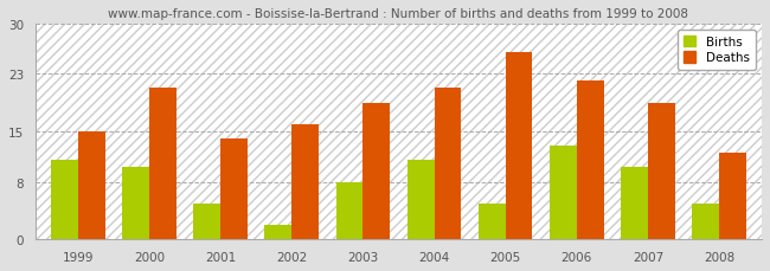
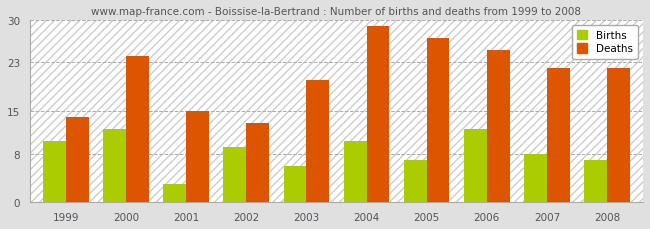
Births/1999: 11 -> 10
Deaths/1999: 15 -> 14
Births/2000: 10 -> 12
Deaths/2000: 21 -> 24
Births/2001: 5 -> 3
Deaths/2001: 14 -> 15
Births/2002: 2 -> 9
Deaths/2002: 16 -> 13
Births/2003: 8 -> 6
Deaths/2003: 19 -> 20
Births/2004: 11 -> 10
Deaths/2004: 21 -> 29
Births/2005: 5 -> 7
Deaths/2005: 26 -> 27
Births/2006: 13 -> 12
Deaths/2006: 22 -> 25
Births/2007: 10 -> 8
Deaths/2007: 19 -> 22
Births/2008: 5 -> 7
Deaths/2008: 12 -> 22
